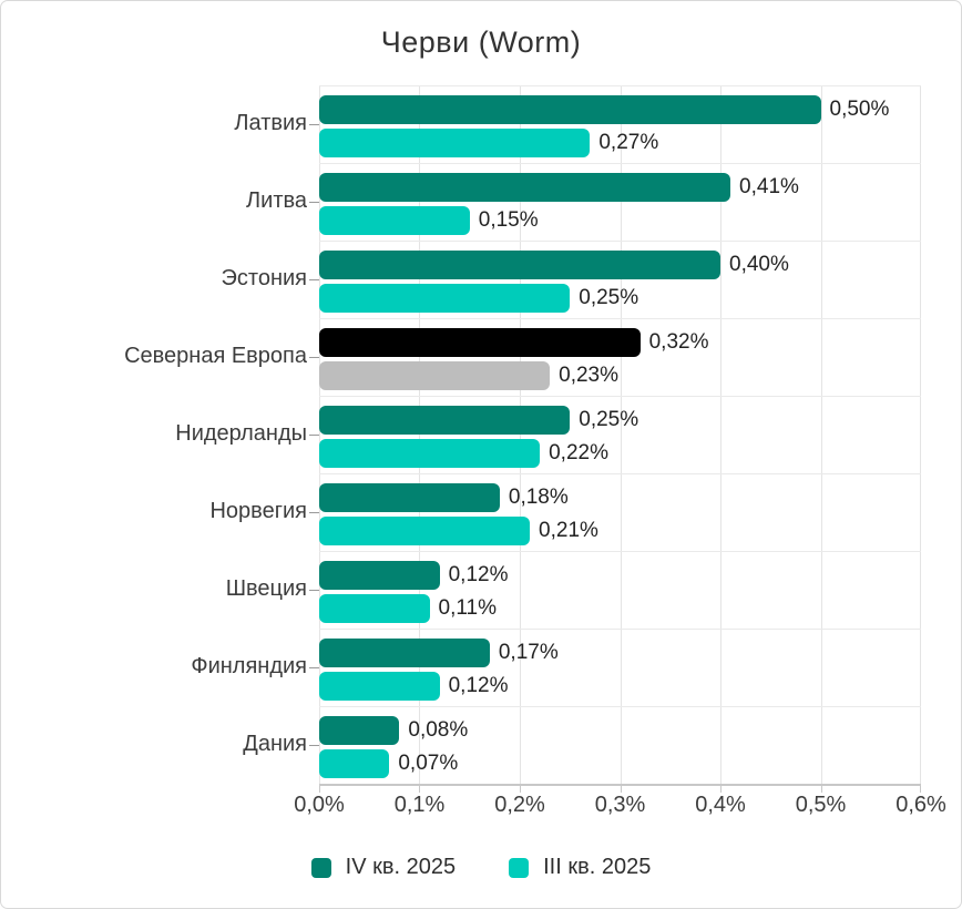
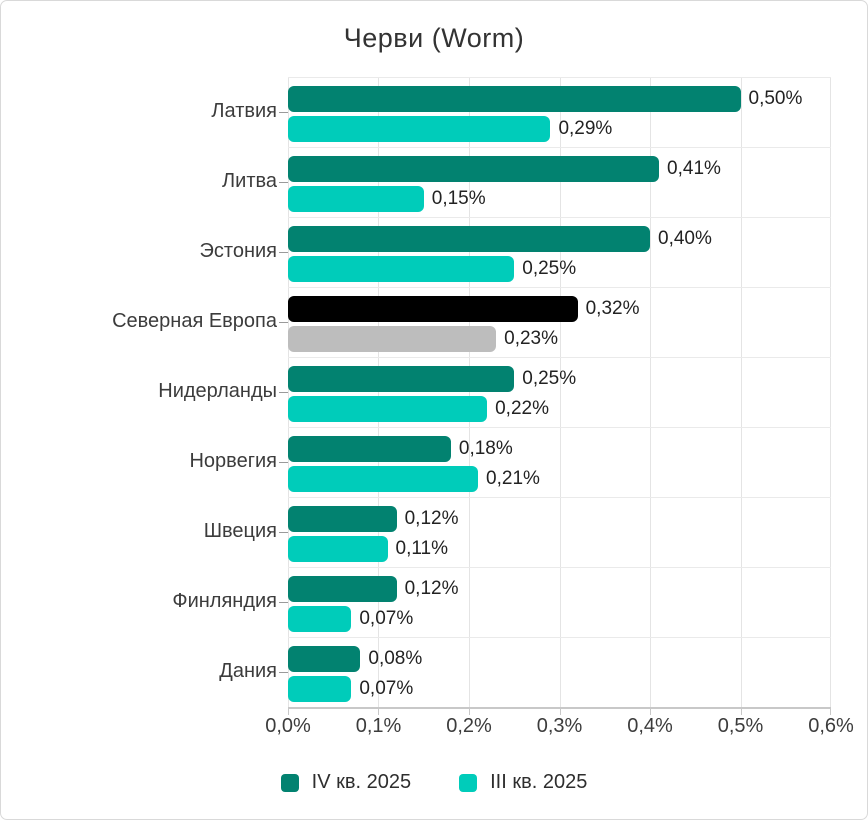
III кв. 2025/Латвия: 0,27% -> 0,29%
IV кв. 2025/Финляндия: 0,17% -> 0,12%
III кв. 2025/Финляндия: 0,12% -> 0,07%
